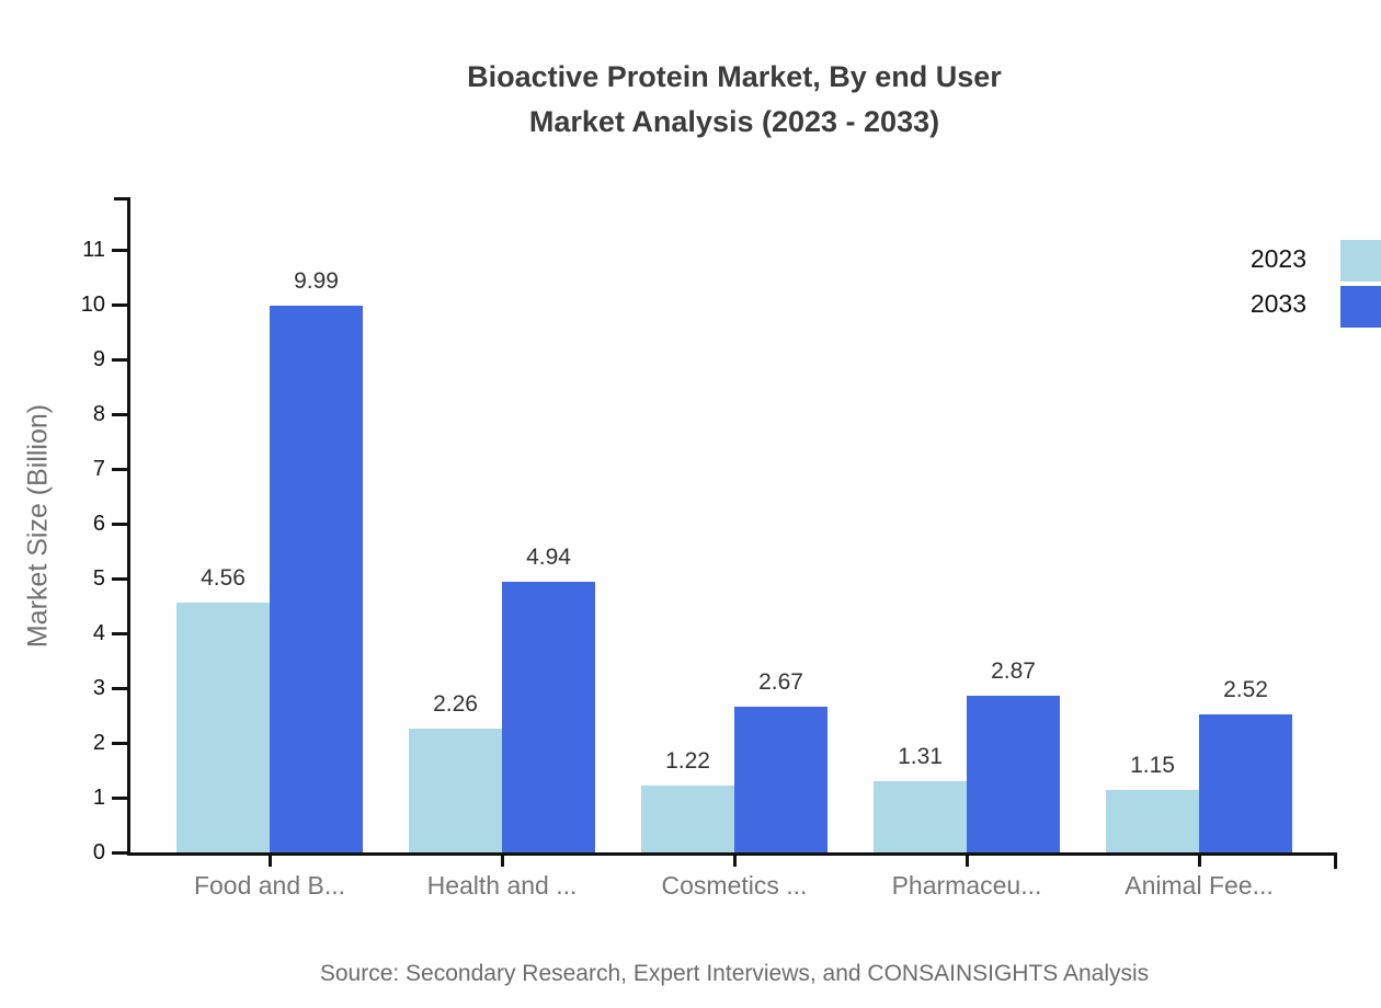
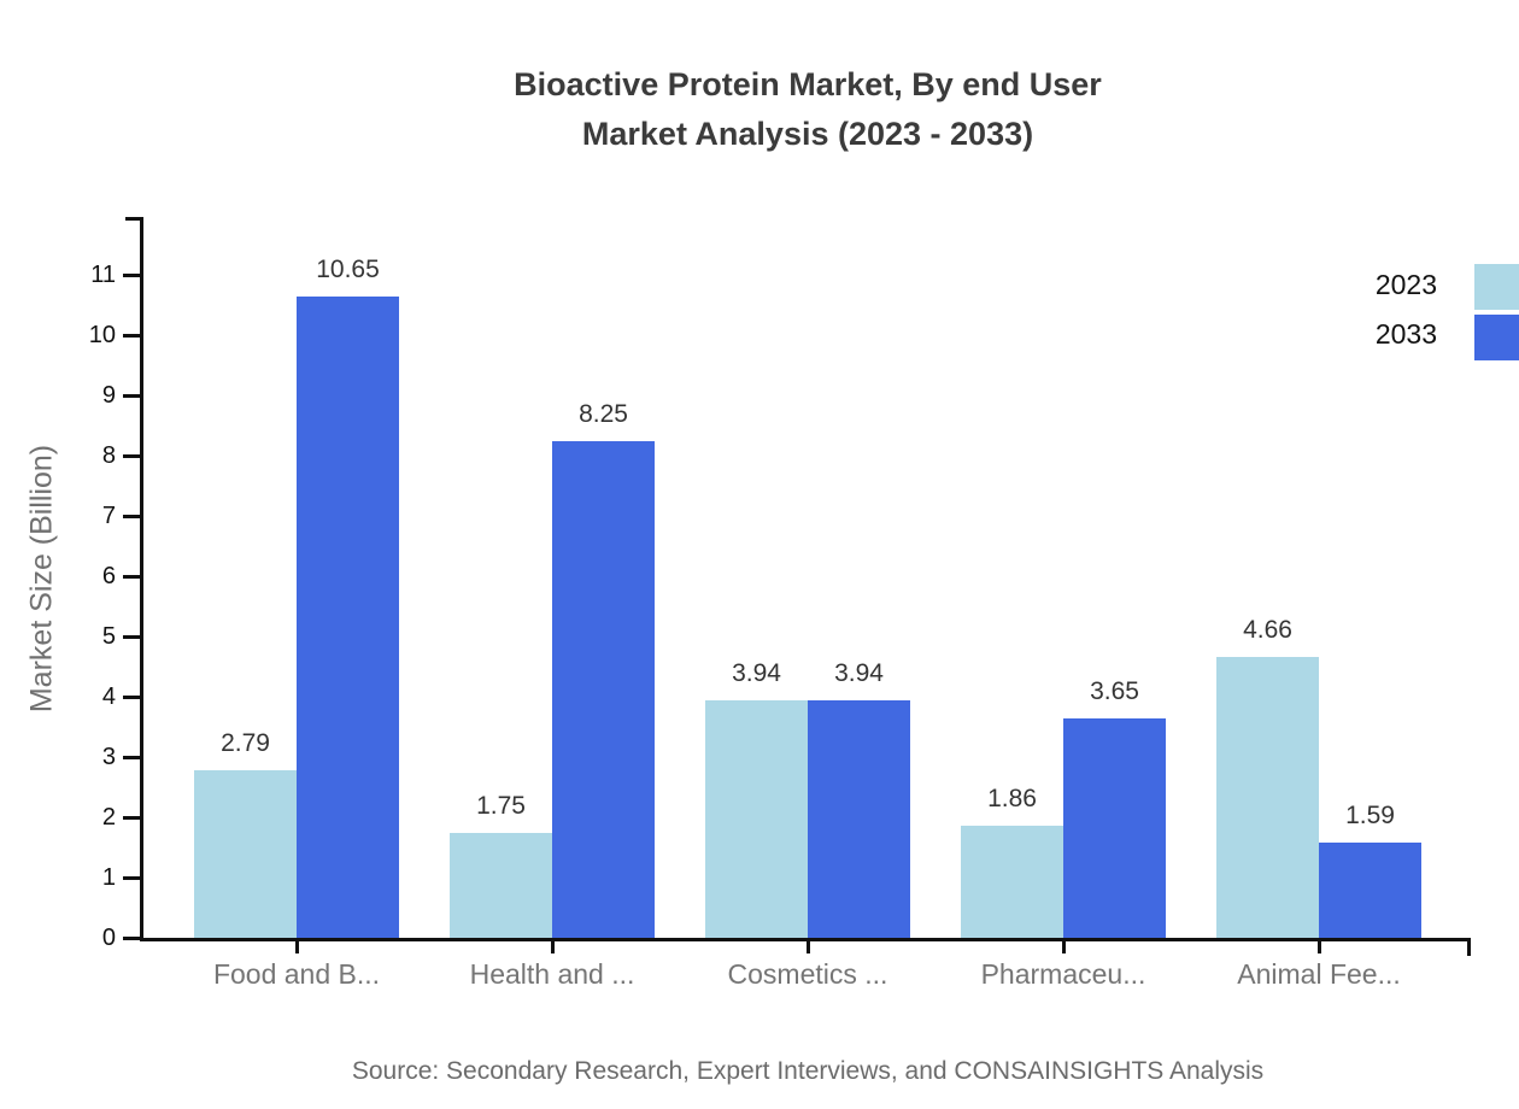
2023/Food and B...: 4.56 -> 2.79
2033/Food and B...: 9.99 -> 10.65
2023/Health and ...: 2.26 -> 1.75
2033/Health and ...: 4.94 -> 8.25
2023/Cosmetics ...: 1.22 -> 3.94
2033/Cosmetics ...: 2.67 -> 3.94
2023/Pharmaceu...: 1.31 -> 1.86
2033/Pharmaceu...: 2.87 -> 3.65
2023/Animal Fee...: 1.15 -> 4.66
2033/Animal Fee...: 2.52 -> 1.59
